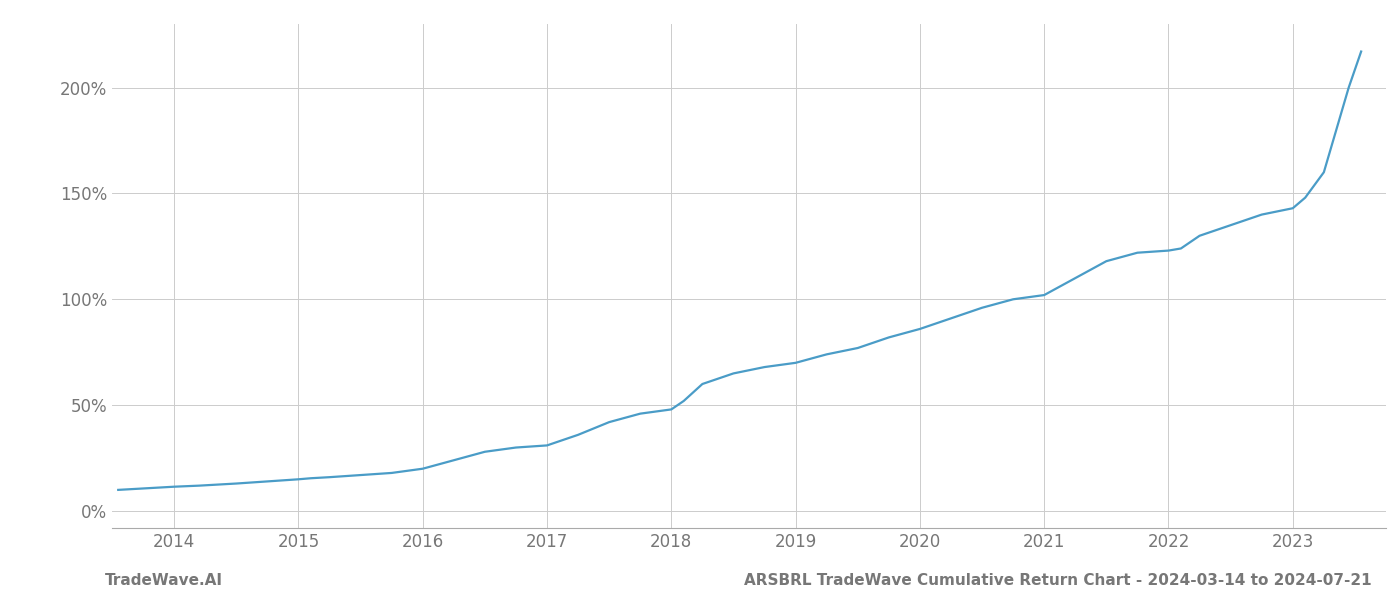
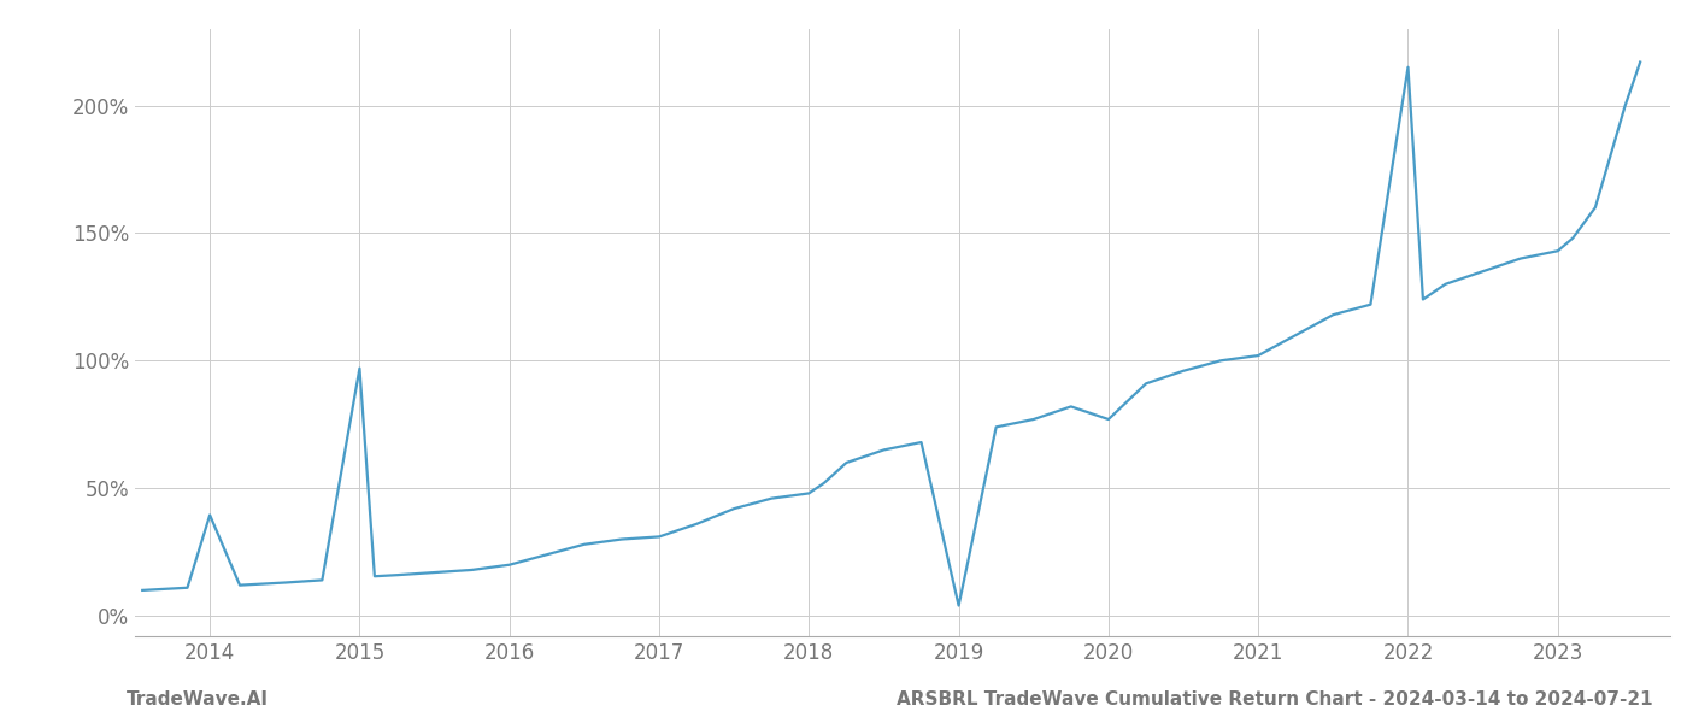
2014: 11.5% -> 39.5%
2015: 15.0% -> 97.0%
2019: 70.0% -> 4.0%
2020: 86.0% -> 77.0%
2022: 123.0% -> 215.0%
